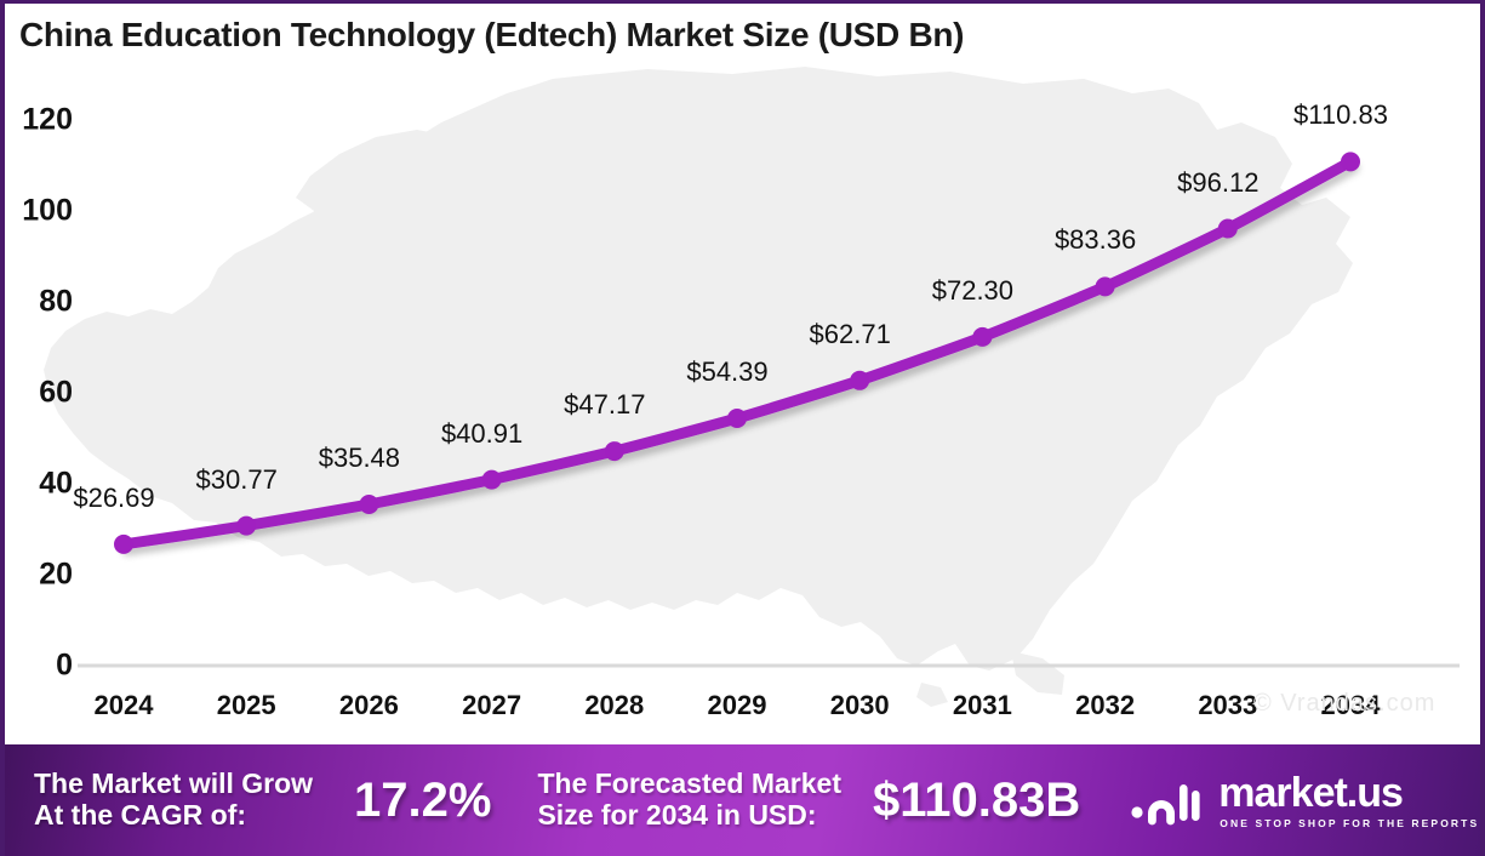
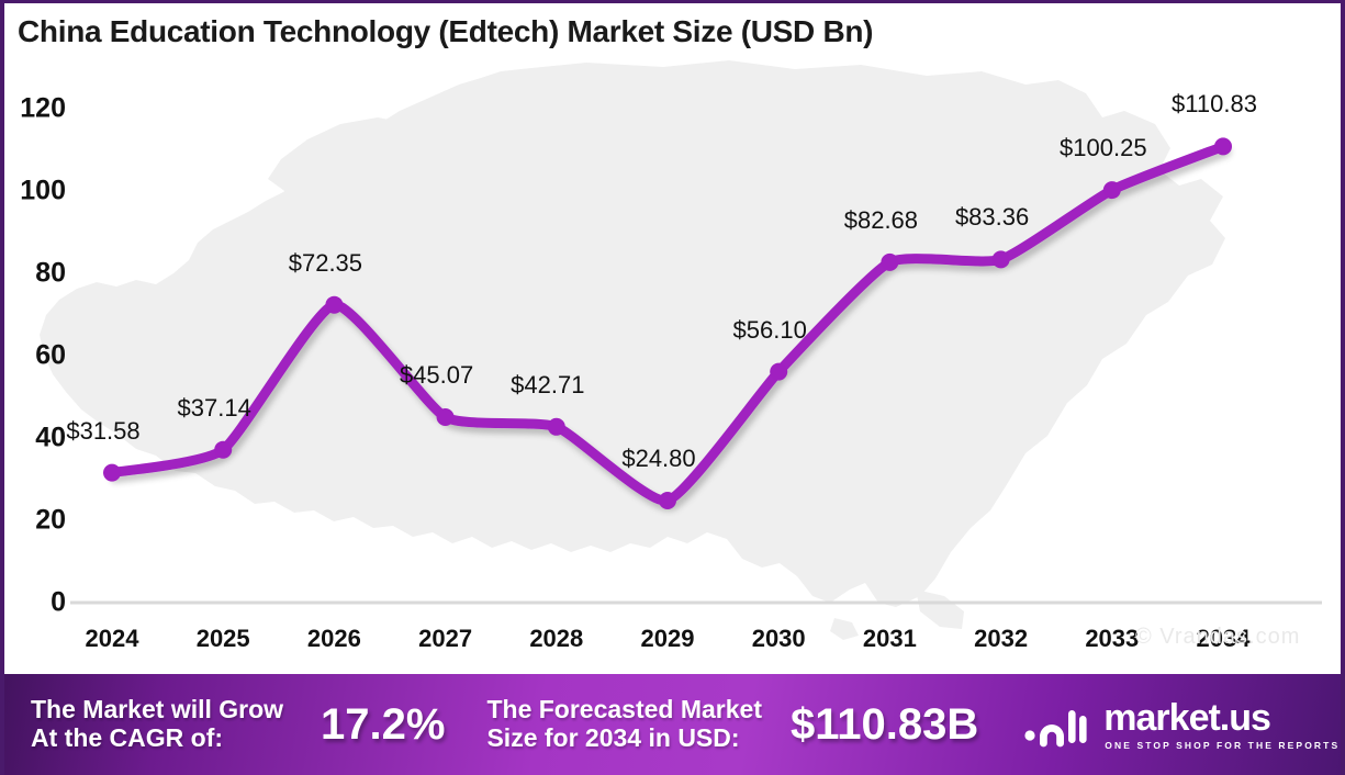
2024: $26.69 -> $31.58
2025: $30.77 -> $37.14
2026: $35.48 -> $72.35
2027: $40.91 -> $45.07
2028: $47.17 -> $42.71
2029: $54.39 -> $24.80
2030: $62.71 -> $56.10
2031: $72.30 -> $82.68
2033: $96.12 -> $100.25
